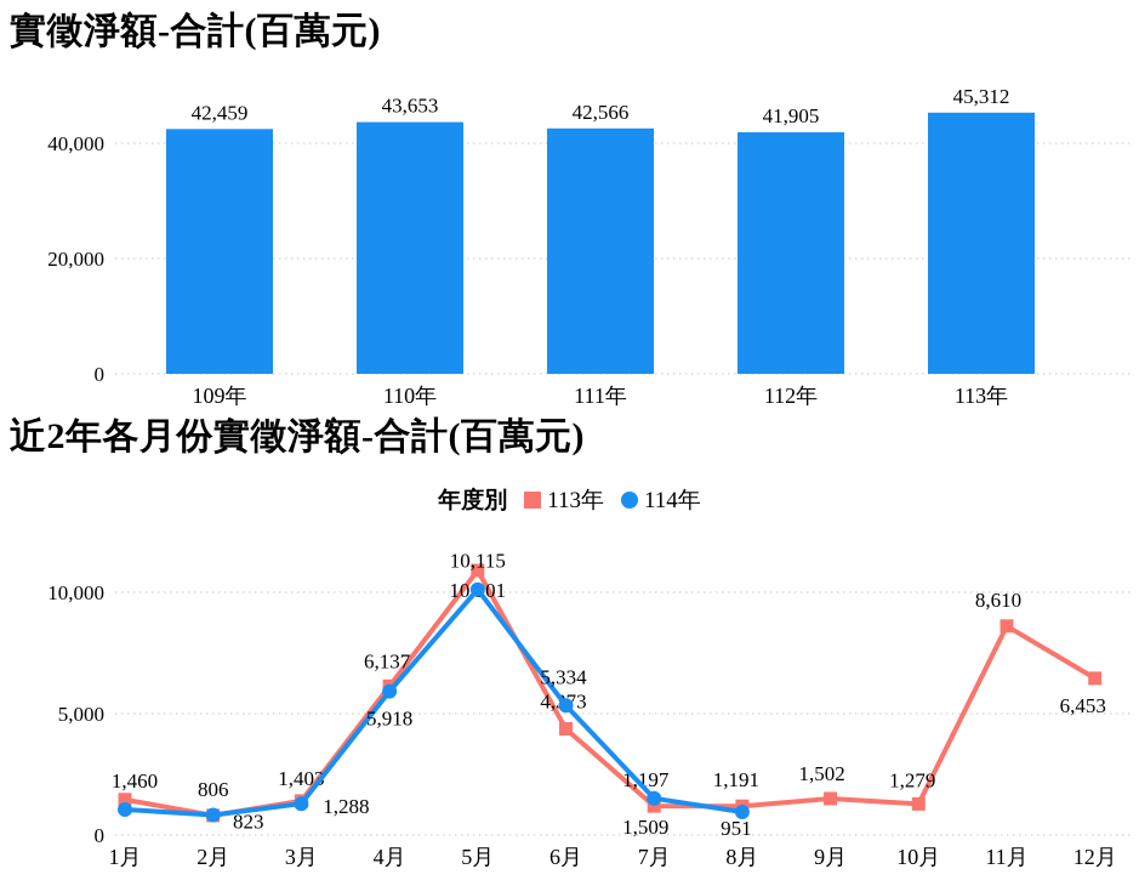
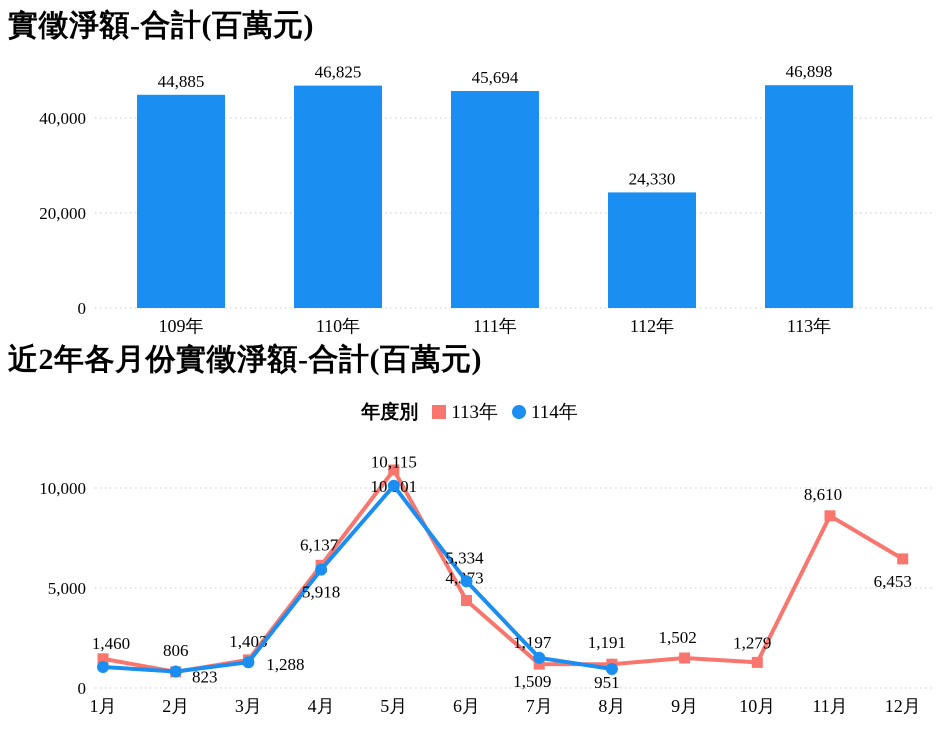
實徵淨額-合計(百萬元)/109年: 42,459 -> 44,885
實徵淨額-合計(百萬元)/110年: 43,653 -> 46,825
實徵淨額-合計(百萬元)/111年: 42,566 -> 45,694
實徵淨額-合計(百萬元)/112年: 41,905 -> 24,330
實徵淨額-合計(百萬元)/113年: 45,312 -> 46,898
